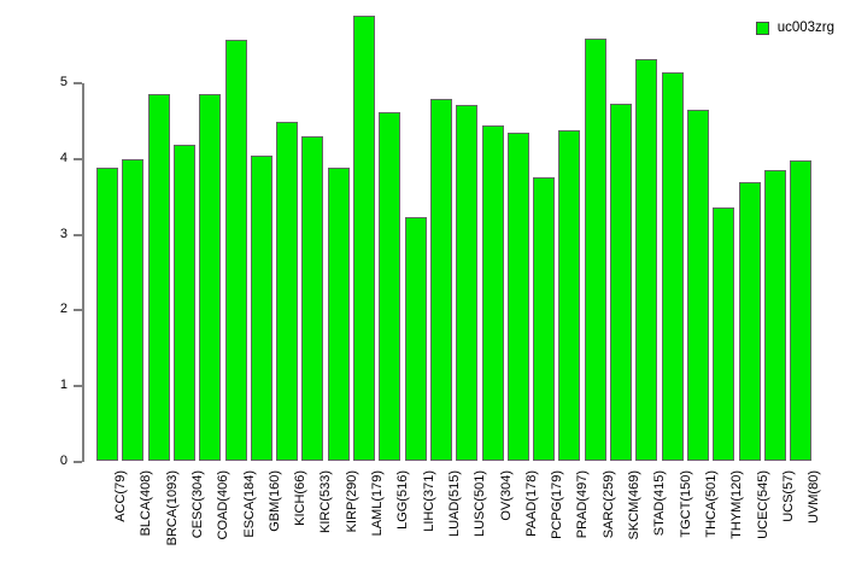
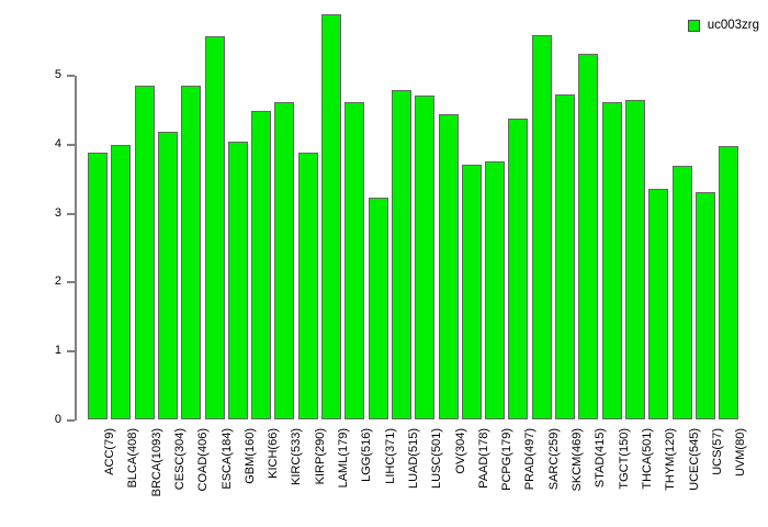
KIRC(533): 4.3 -> 4.6
PAAD(178): 4.3 -> 3.7
TGCT(150): 5.1 -> 4.6
UCS(57): 3.8 -> 3.3
